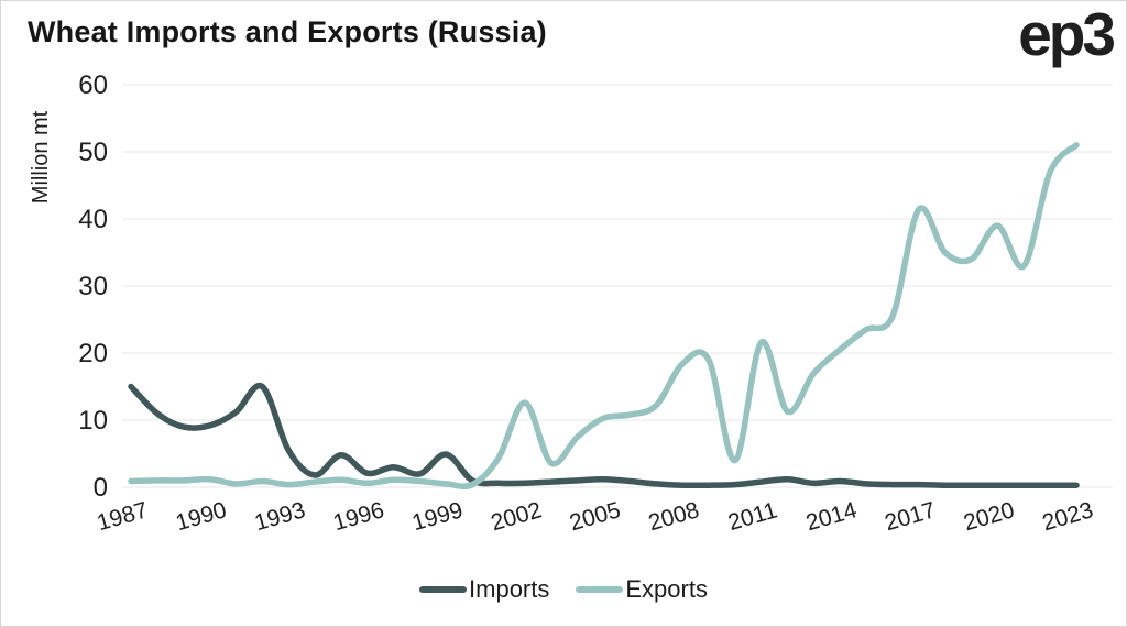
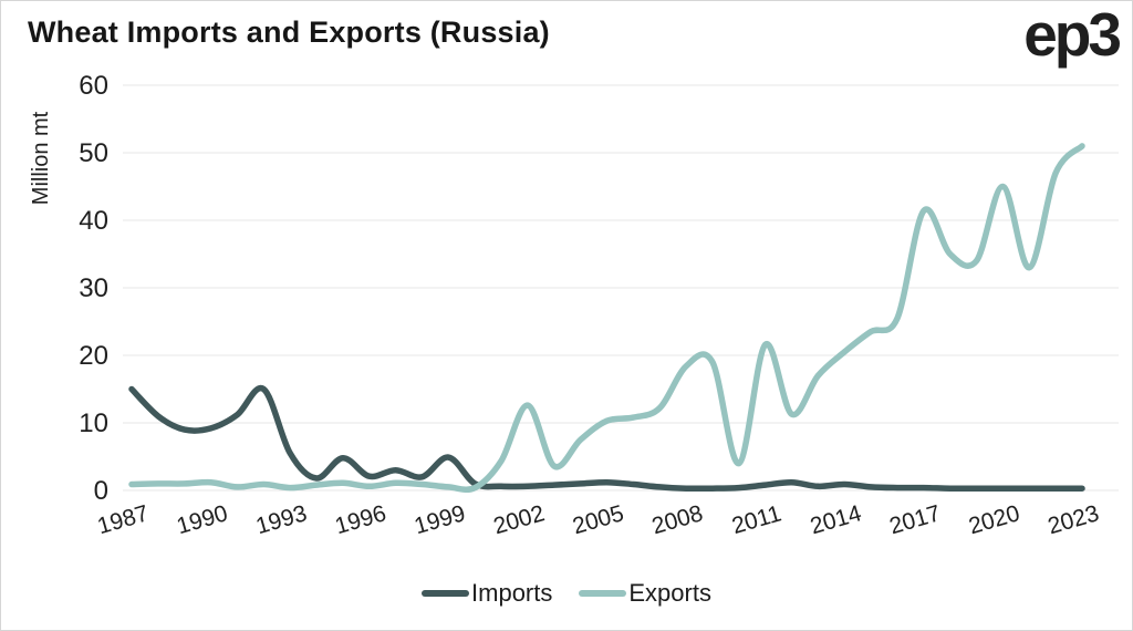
Exports/2020: 39 -> 45
